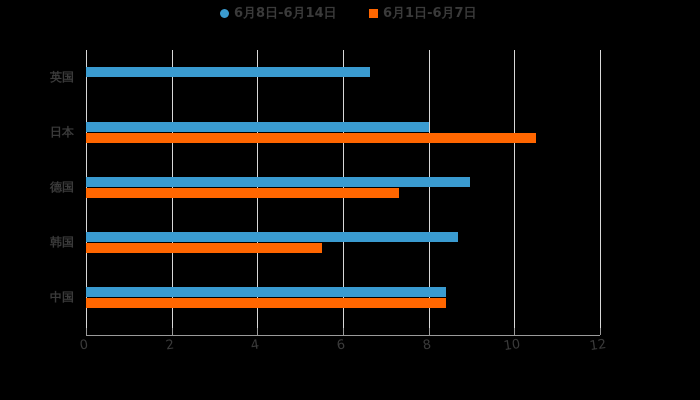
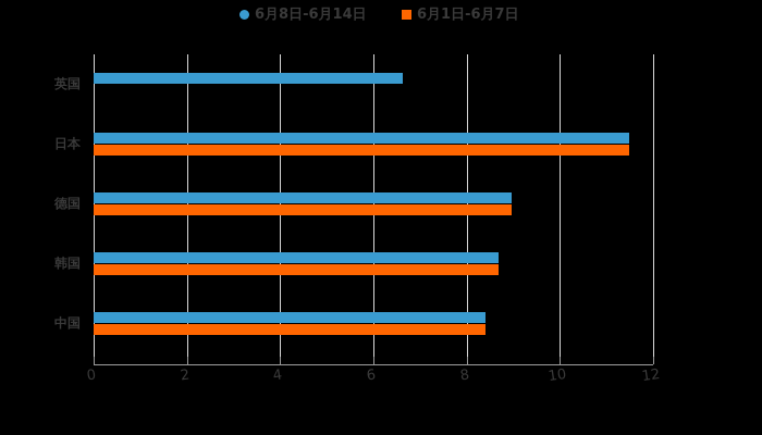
6月8日-6月14日/日本: 8.0 -> 11.5
6月1日-6月7日/日本: 10.5 -> 11.5
6月1日-6月7日/德国: 7.3 -> 9.0
6月1日-6月7日/韩国: 5.5 -> 8.7
